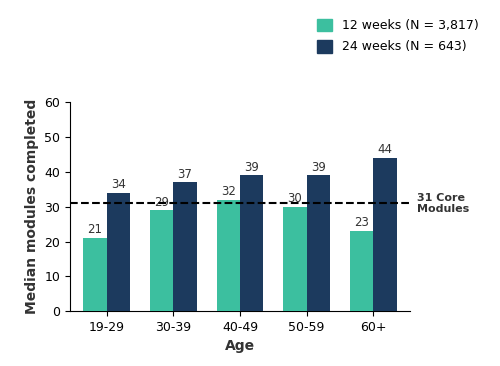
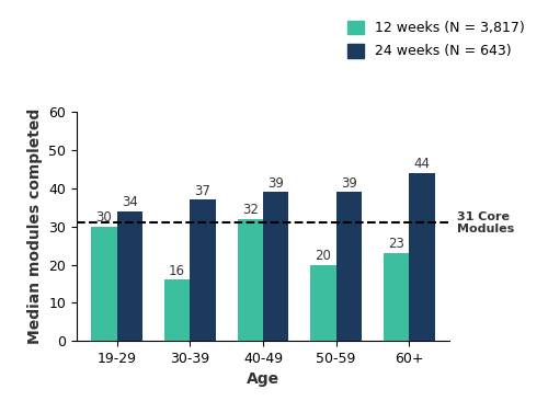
12 weeks (N = 3,817)/19-29: 21 -> 30
12 weeks (N = 3,817)/30-39: 29 -> 16
12 weeks (N = 3,817)/50-59: 30 -> 20
